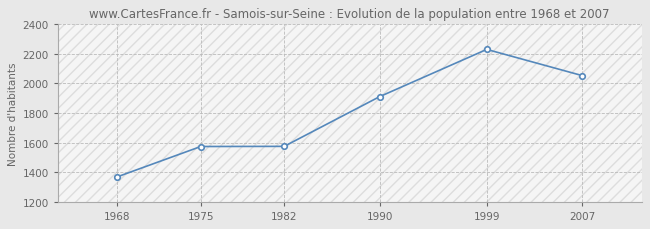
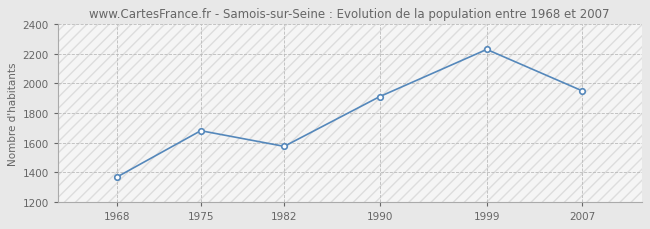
1975: 1570 -> 1680
2007: 2050 -> 1950
